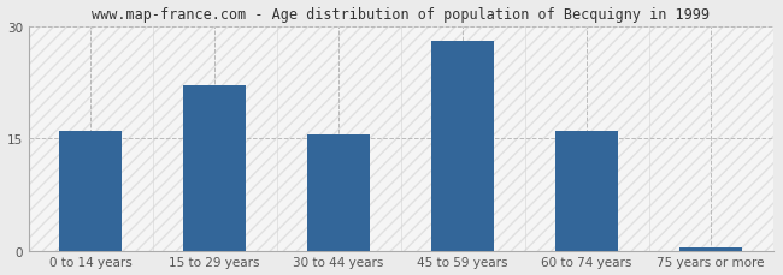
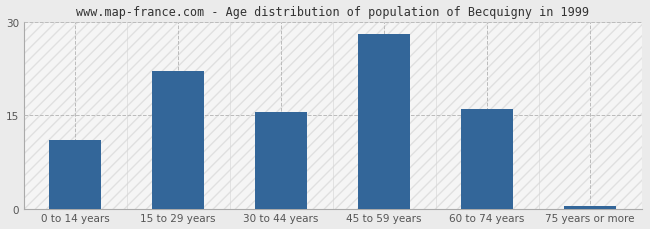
0 to 14 years: 16.0 -> 11.0
